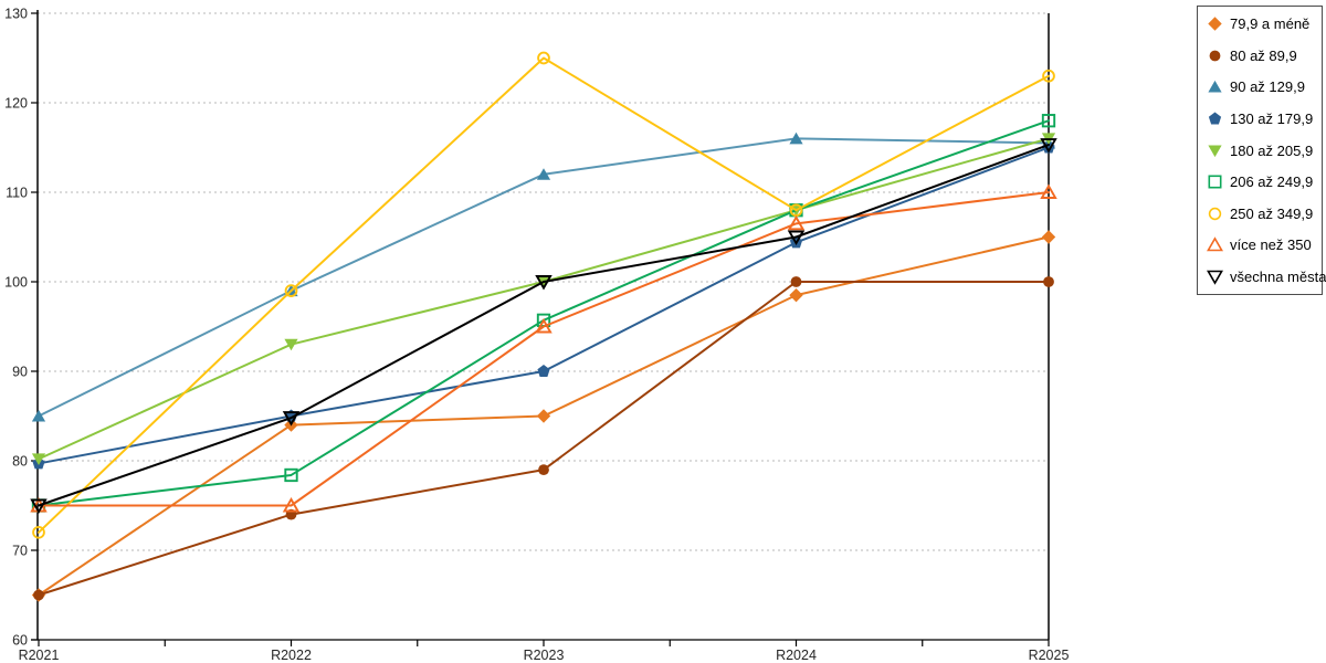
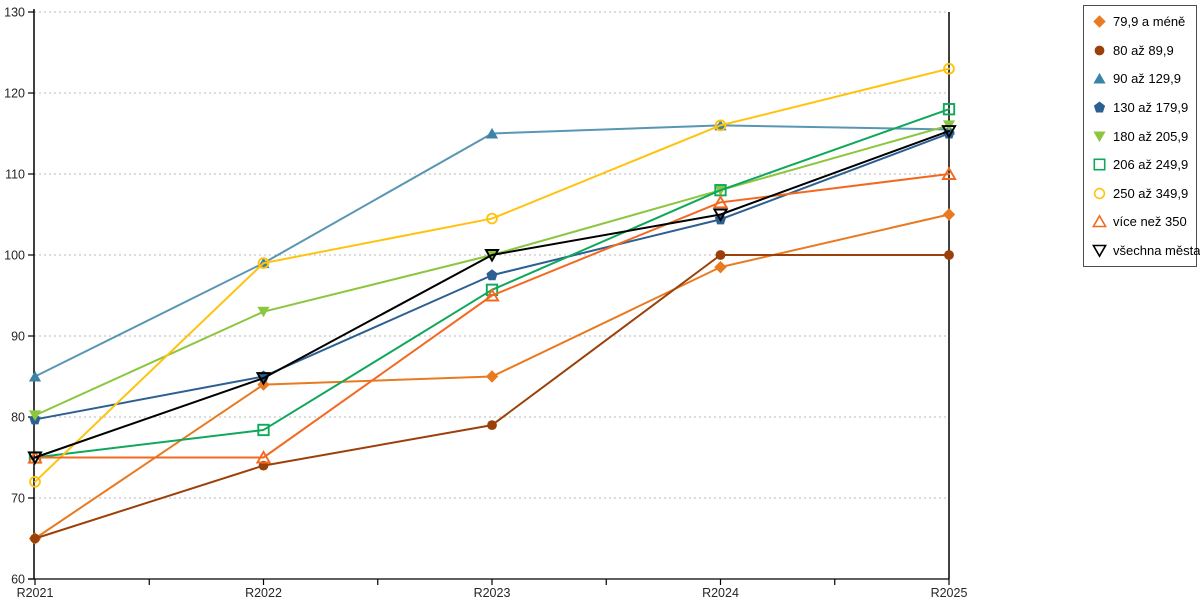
90 až 129,9/R2023: 112 -> 115
130 až 179,9/R2023: 90 -> 98
250 až 349,9/R2023: 125 -> 104
250 až 349,9/R2024: 108 -> 116
